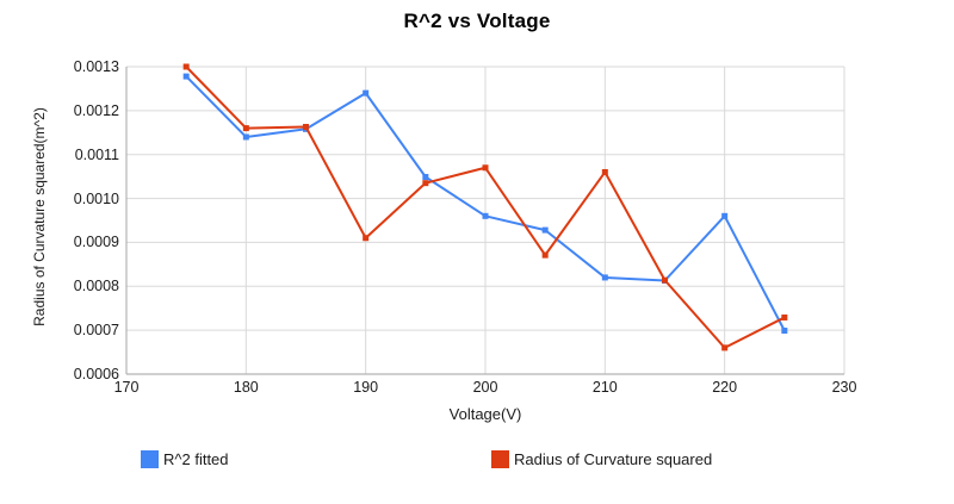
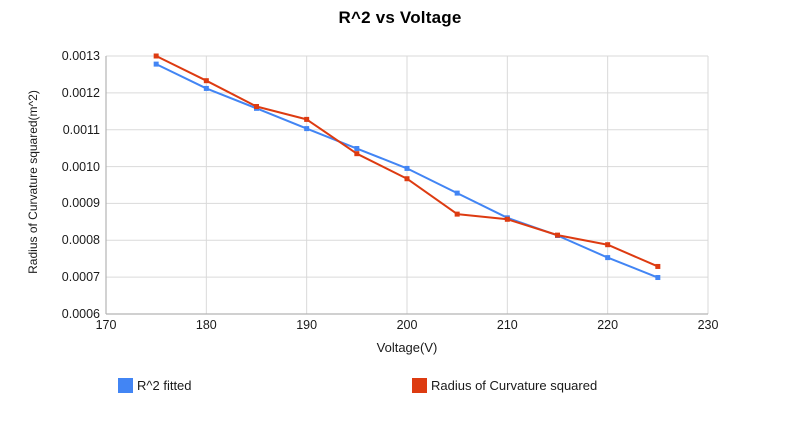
R^2 fitted/180: 0.00114 -> 0.00121
Radius of Curvature squared/180: 0.00116 -> 0.00123
R^2 fitted/190: 0.00124 -> 0.00110
Radius of Curvature squared/190: 0.00091 -> 0.00113
R^2 fitted/200: 0.00096 -> 0.00100
Radius of Curvature squared/200: 0.00107 -> 0.00097
R^2 fitted/210: 0.00082 -> 0.00086
Radius of Curvature squared/210: 0.00106 -> 0.00086
R^2 fitted/220: 0.00096 -> 0.00075
Radius of Curvature squared/220: 0.00066 -> 0.00079
